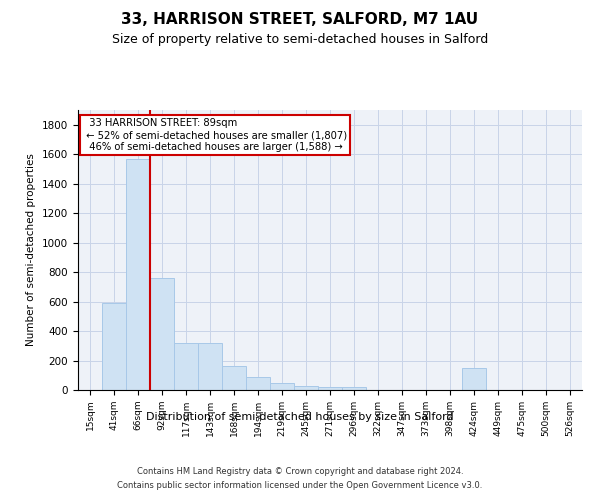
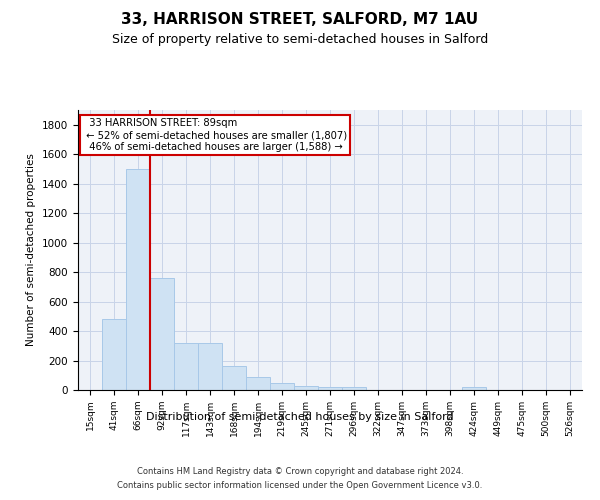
41sqm: 590 -> 480
66sqm: 1570 -> 1500
424sqm: 150 -> 20
